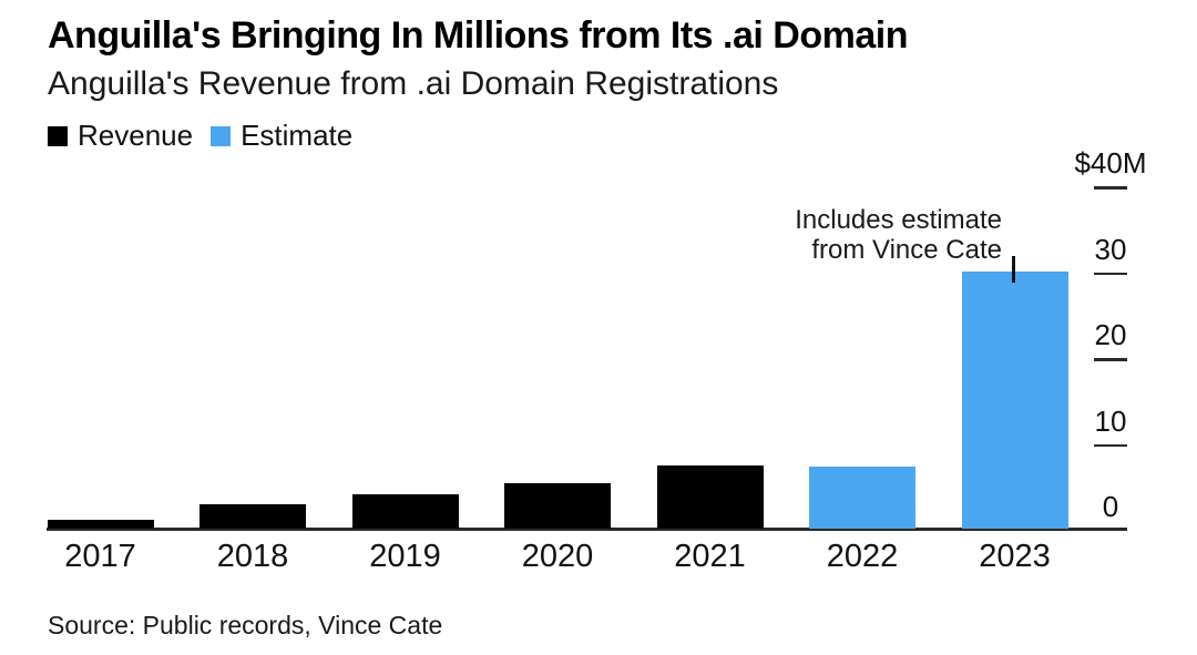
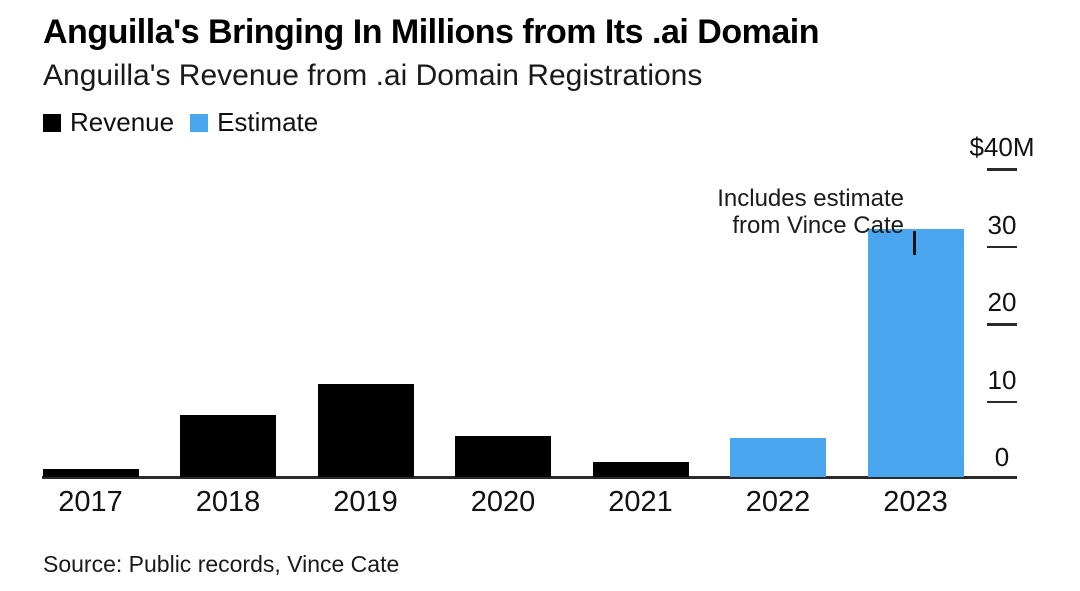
Revenue/2018: 3 -> 8
Revenue/2019: 4 -> 12
Revenue/2021: 7 -> 2
Estimate/2022: 7 -> 5
Estimate/2023: 30 -> 32
